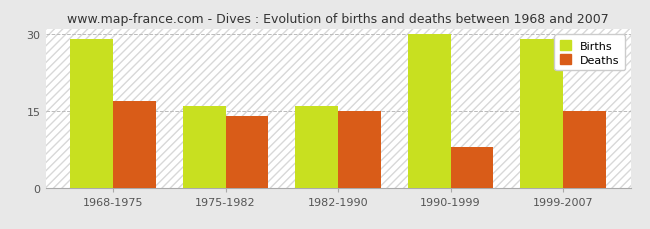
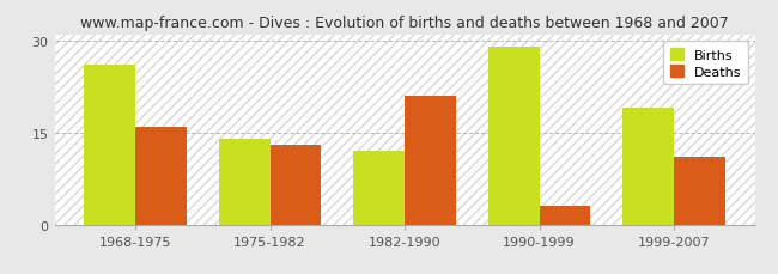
Births/1968-1975: 29 -> 26
Deaths/1968-1975: 17 -> 16
Births/1975-1982: 16 -> 14
Deaths/1975-1982: 14 -> 13
Births/1982-1990: 16 -> 12
Deaths/1982-1990: 15 -> 21
Births/1990-1999: 30 -> 29
Deaths/1990-1999: 8 -> 3
Births/1999-2007: 29 -> 19
Deaths/1999-2007: 15 -> 11
